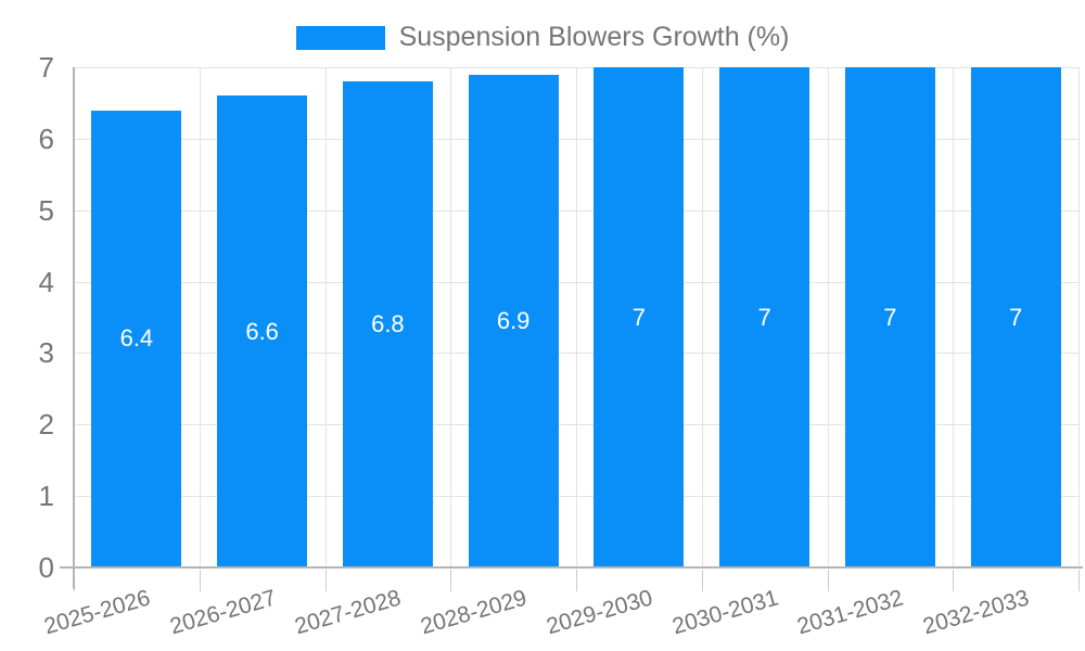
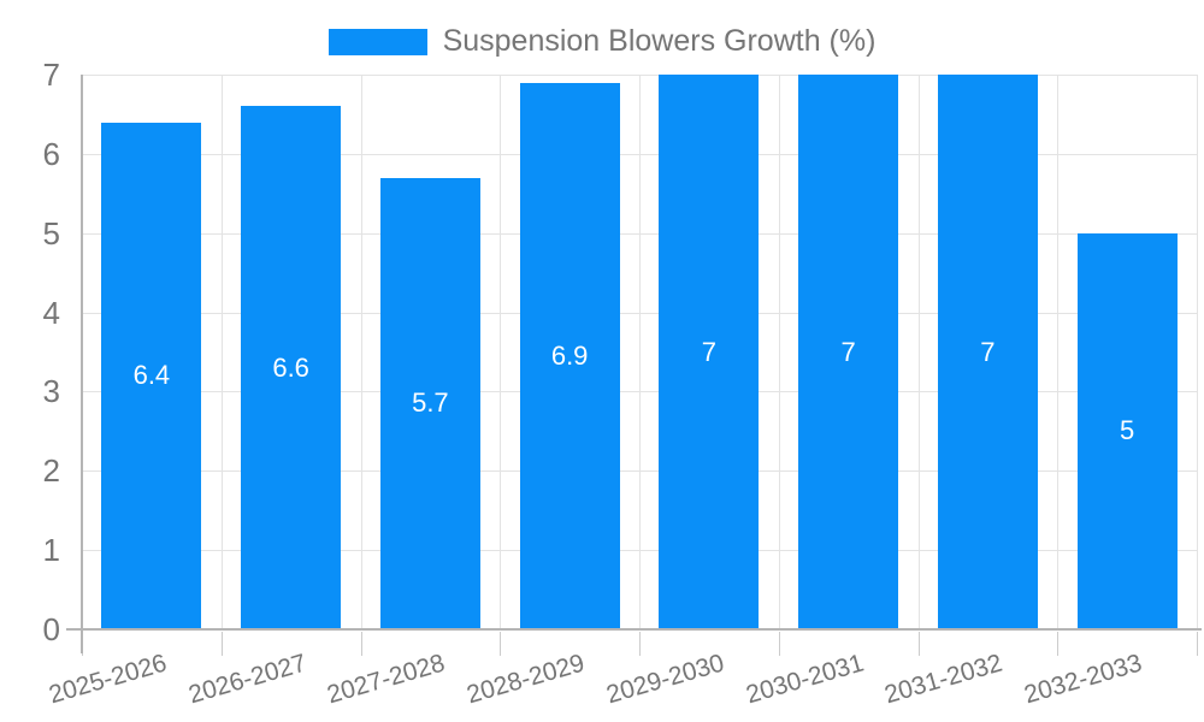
2027-2028: 6.8 -> 5.7
2032-2033: 7 -> 5
